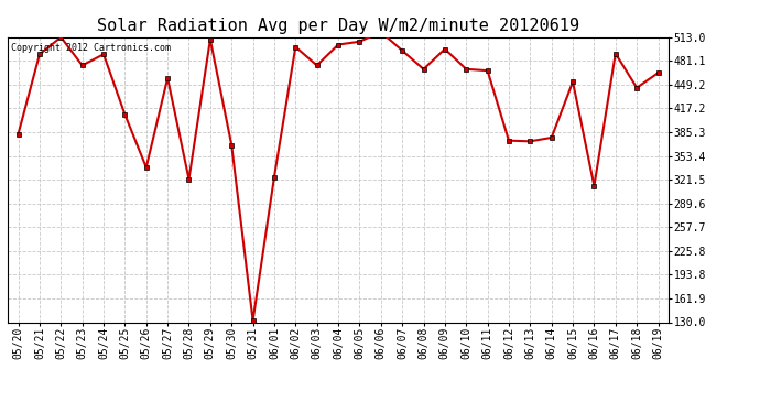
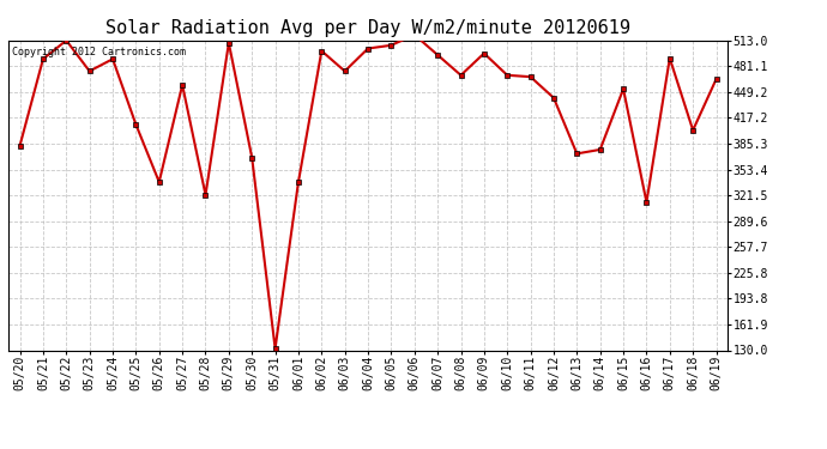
06/01: 325 -> 338
06/12: 374 -> 442
06/18: 445 -> 402
